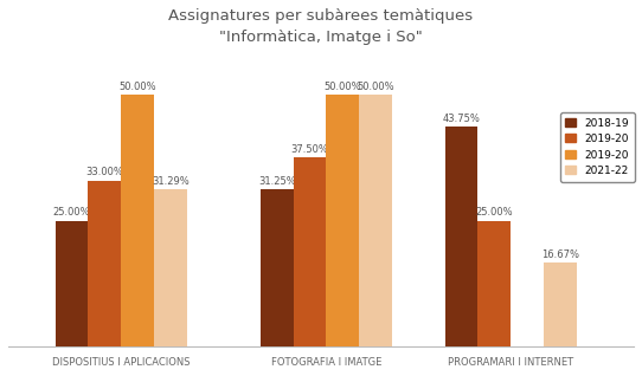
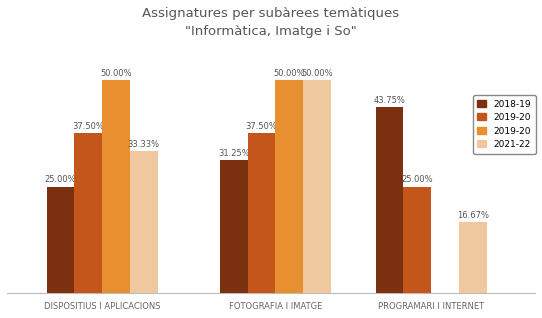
2019-20/DISPOSITIUS I APLICACIONS: 33.00% -> 37.50%
2021-22/DISPOSITIUS I APLICACIONS: 31.29% -> 33.33%
